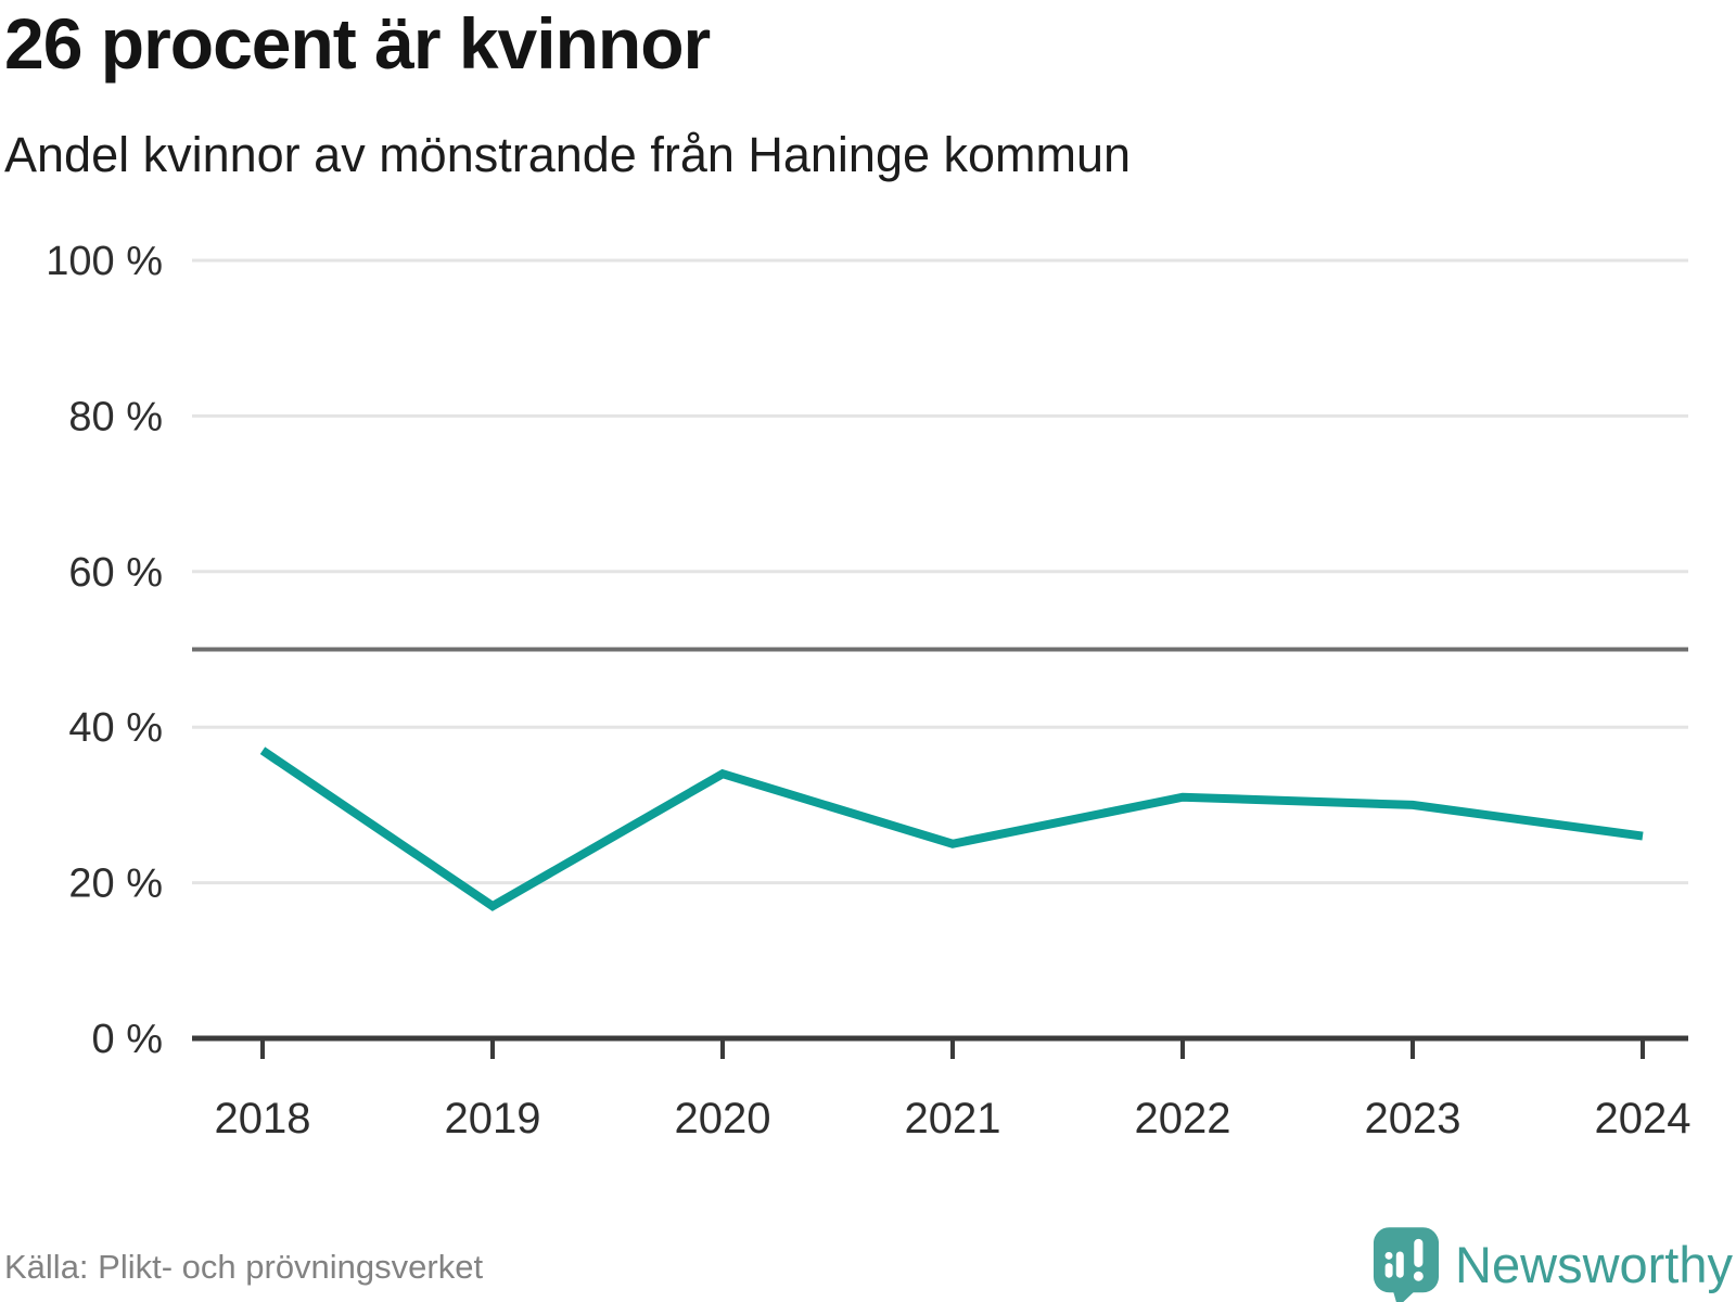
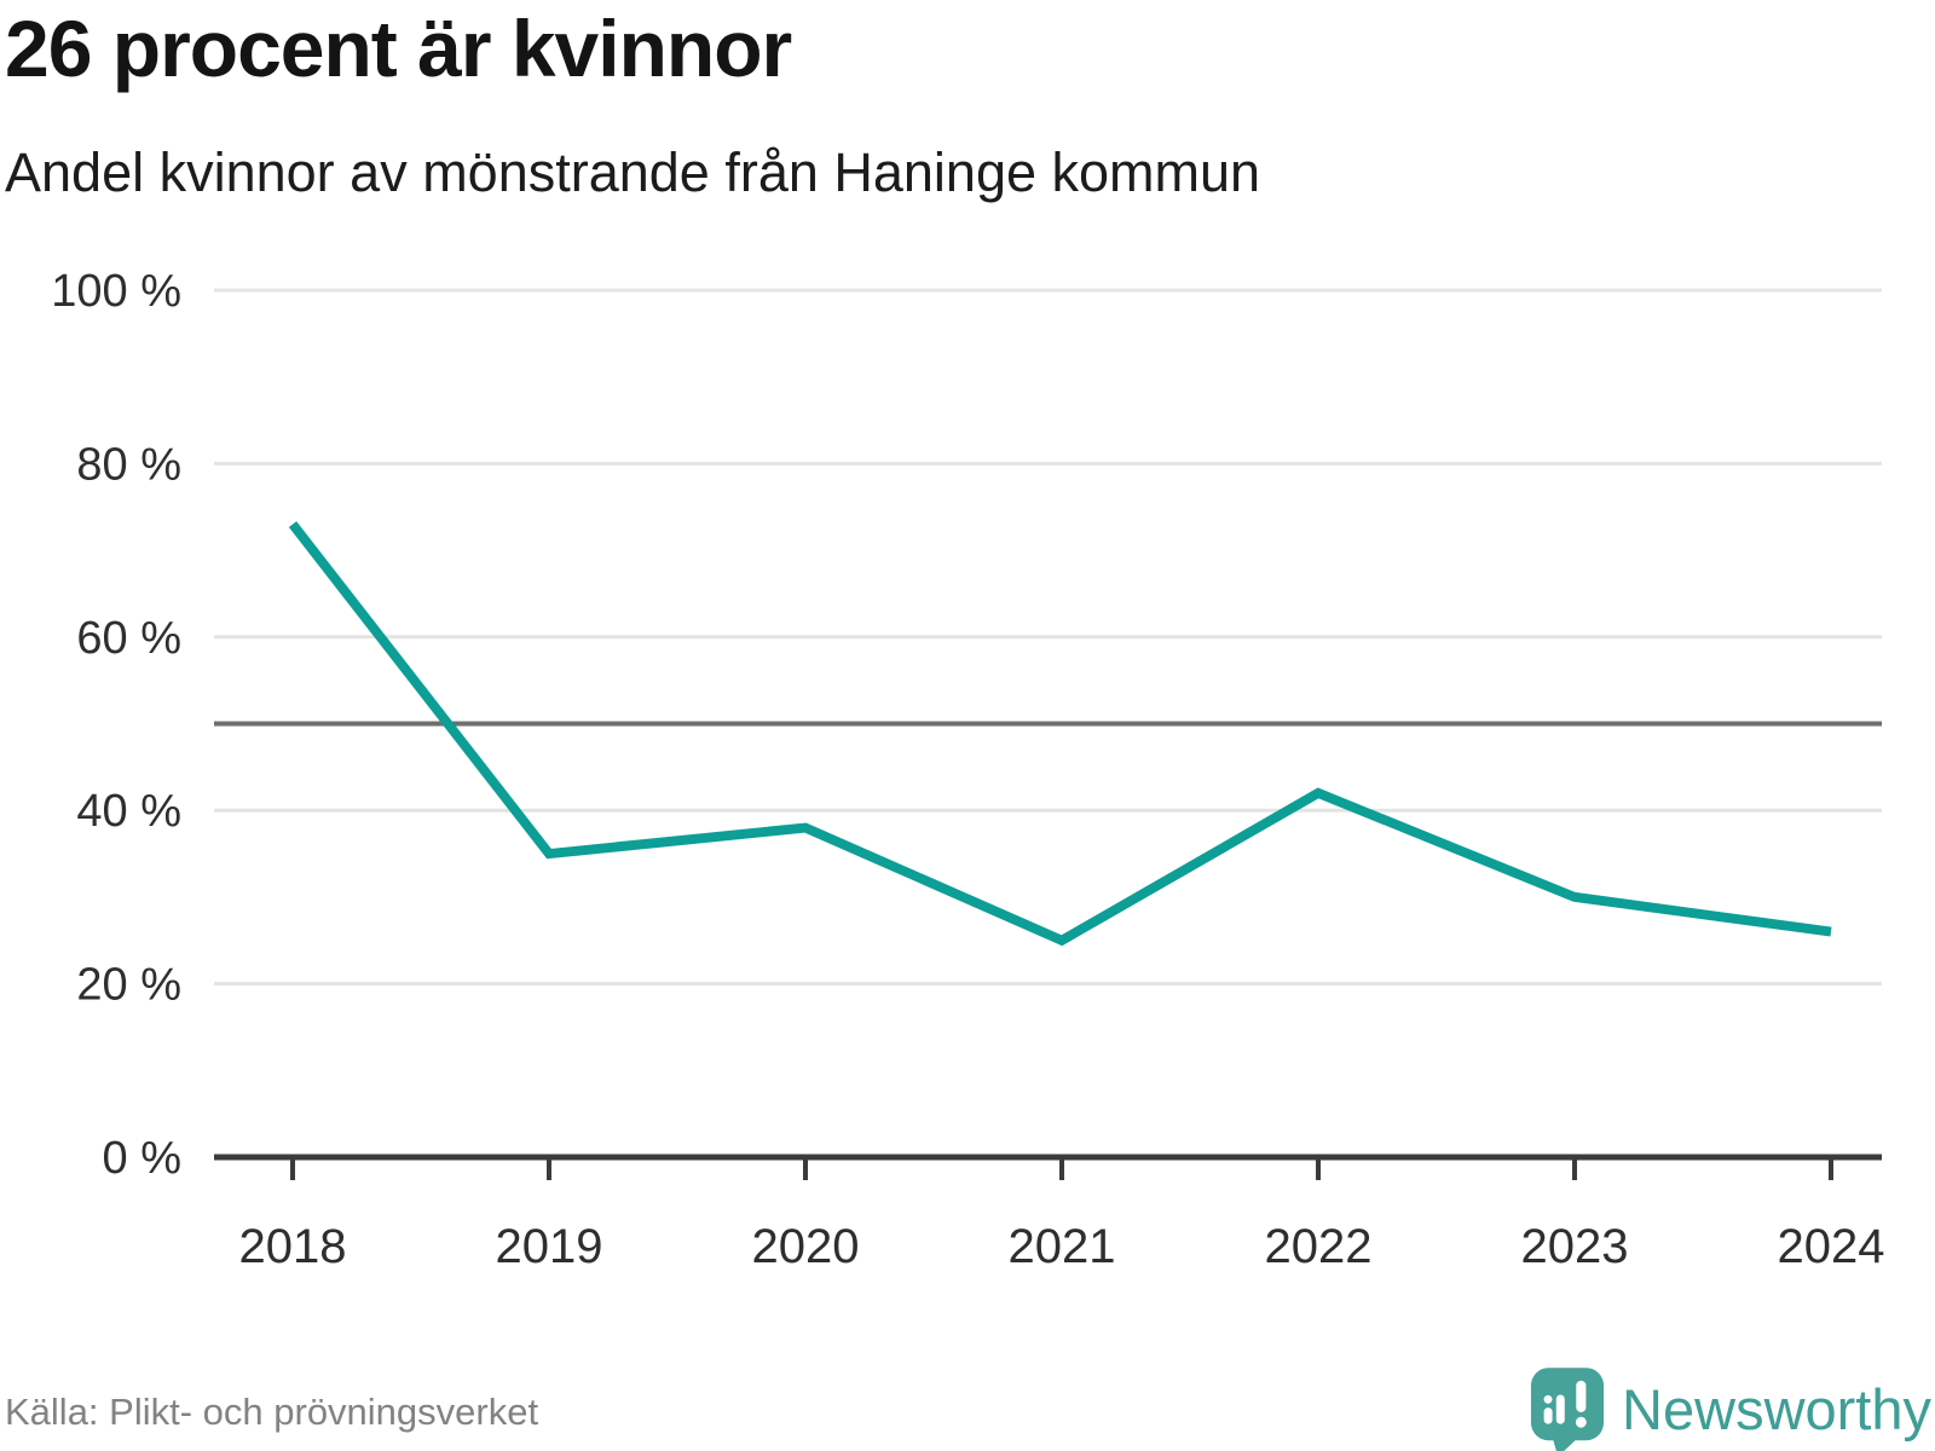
2018: 37% -> 73%
2019: 17% -> 35%
2020: 34% -> 38%
2022: 31% -> 42%
